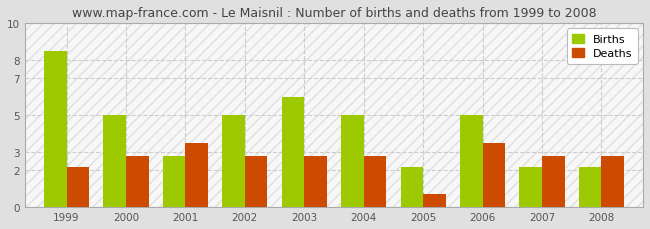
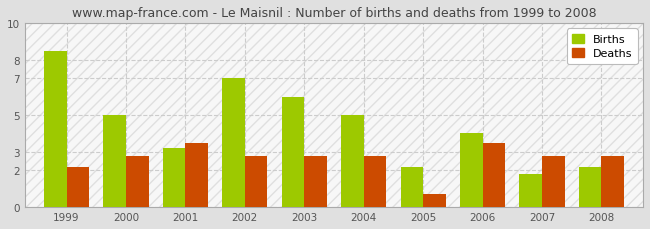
Births/2001: 2.8 -> 3.2
Births/2002: 5.0 -> 7.0
Births/2006: 5.0 -> 4.0
Births/2007: 2.2 -> 1.8
